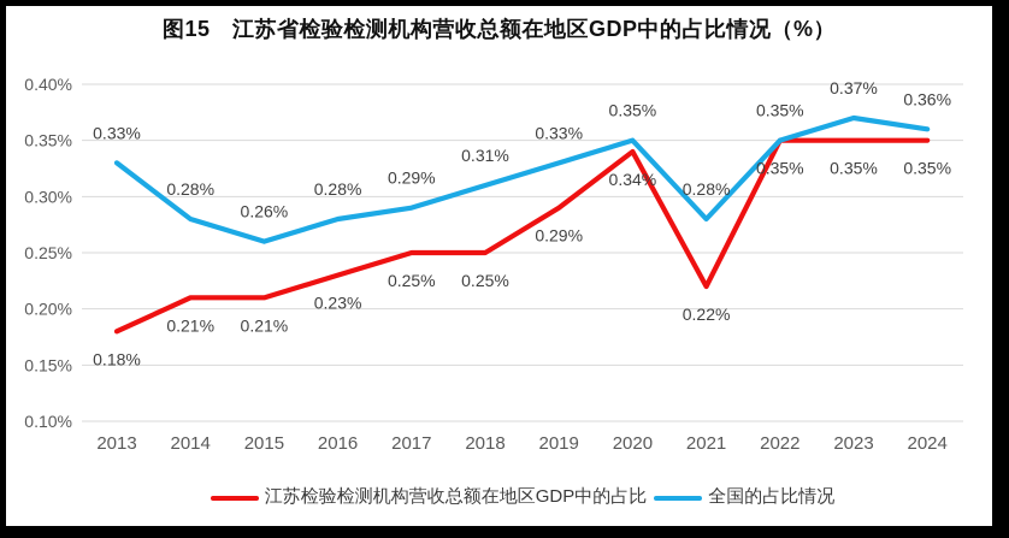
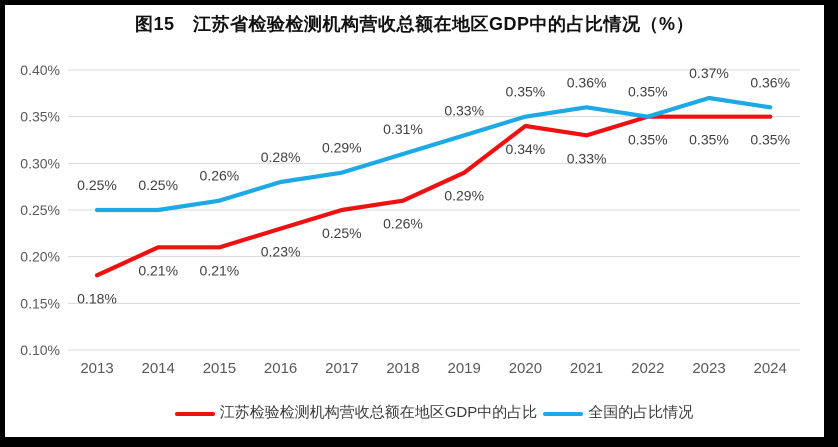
全国的占比情况/2013: 0.33% -> 0.25%
全国的占比情况/2014: 0.28% -> 0.25%
江苏检验检测机构营收总额在地区GDP中的占比/2018: 0.25% -> 0.26%
江苏检验检测机构营收总额在地区GDP中的占比/2021: 0.22% -> 0.33%
全国的占比情况/2021: 0.28% -> 0.36%
